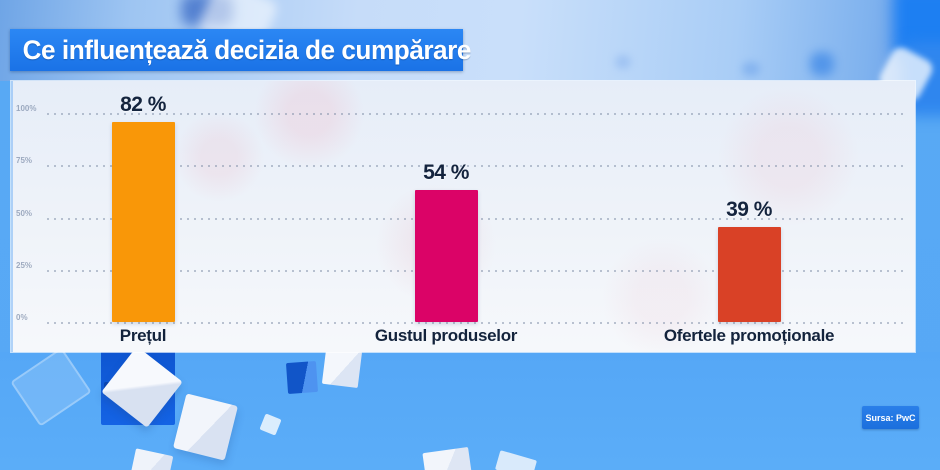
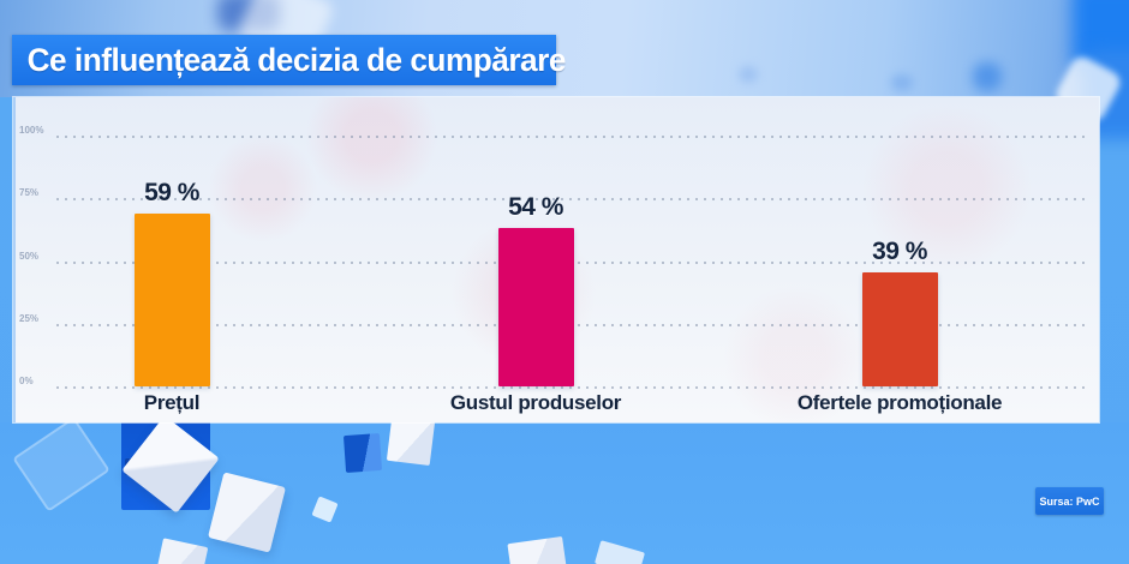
Prețul: 82 -> 59
